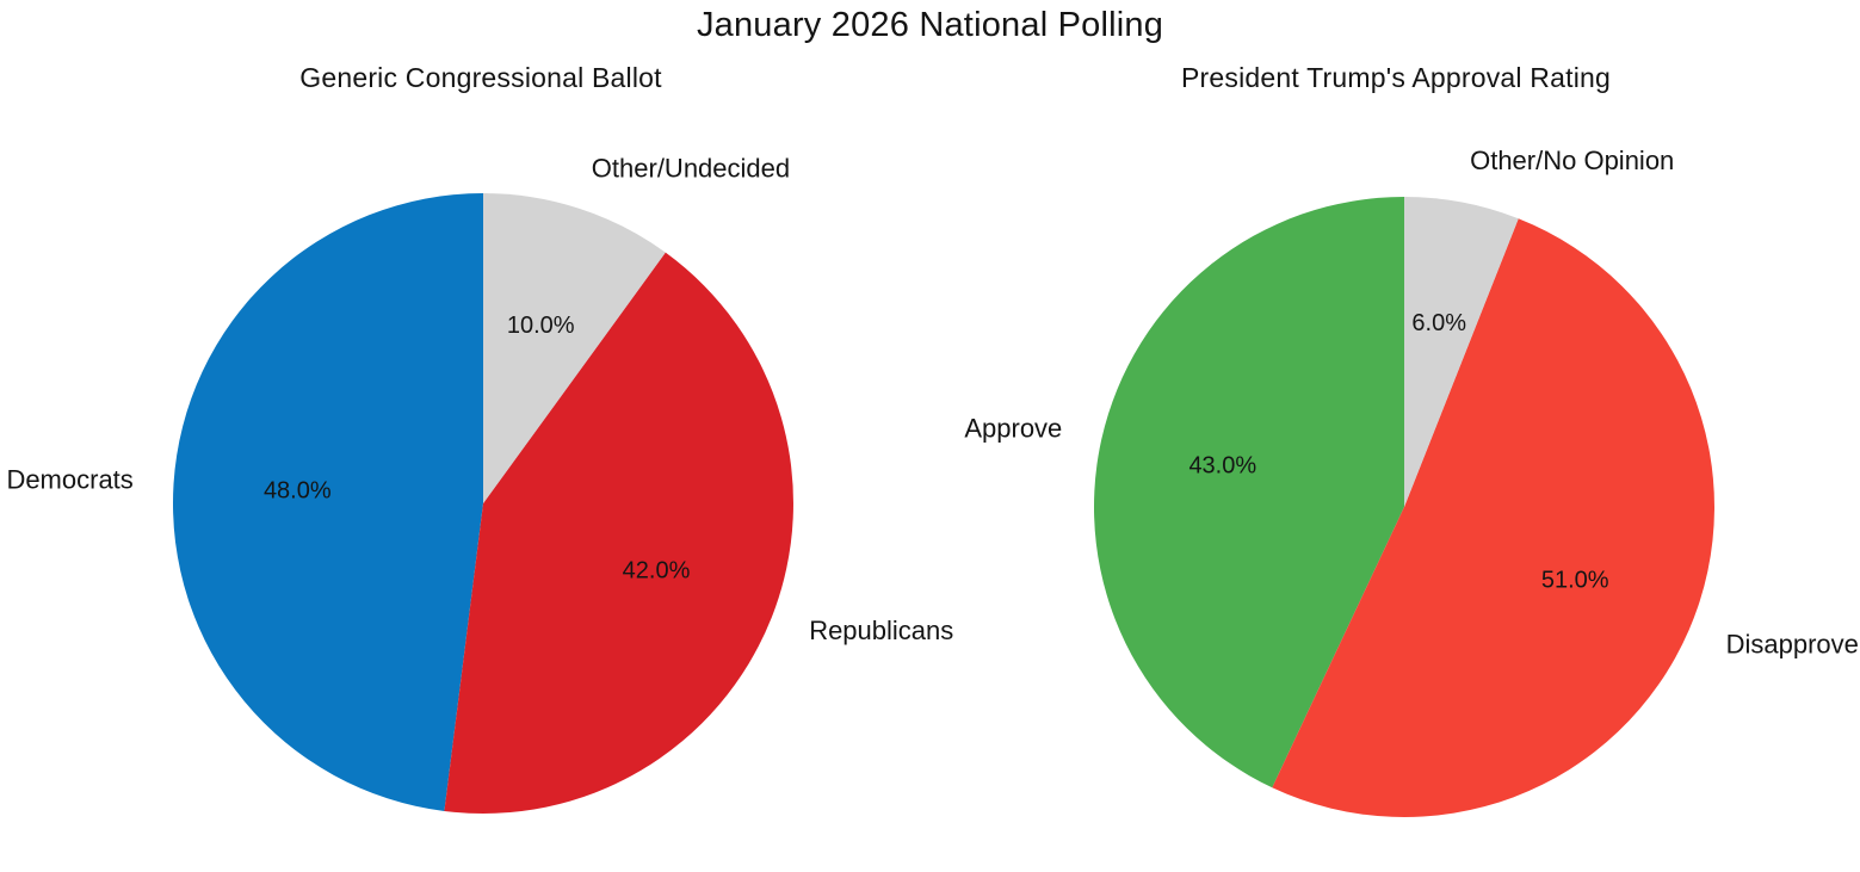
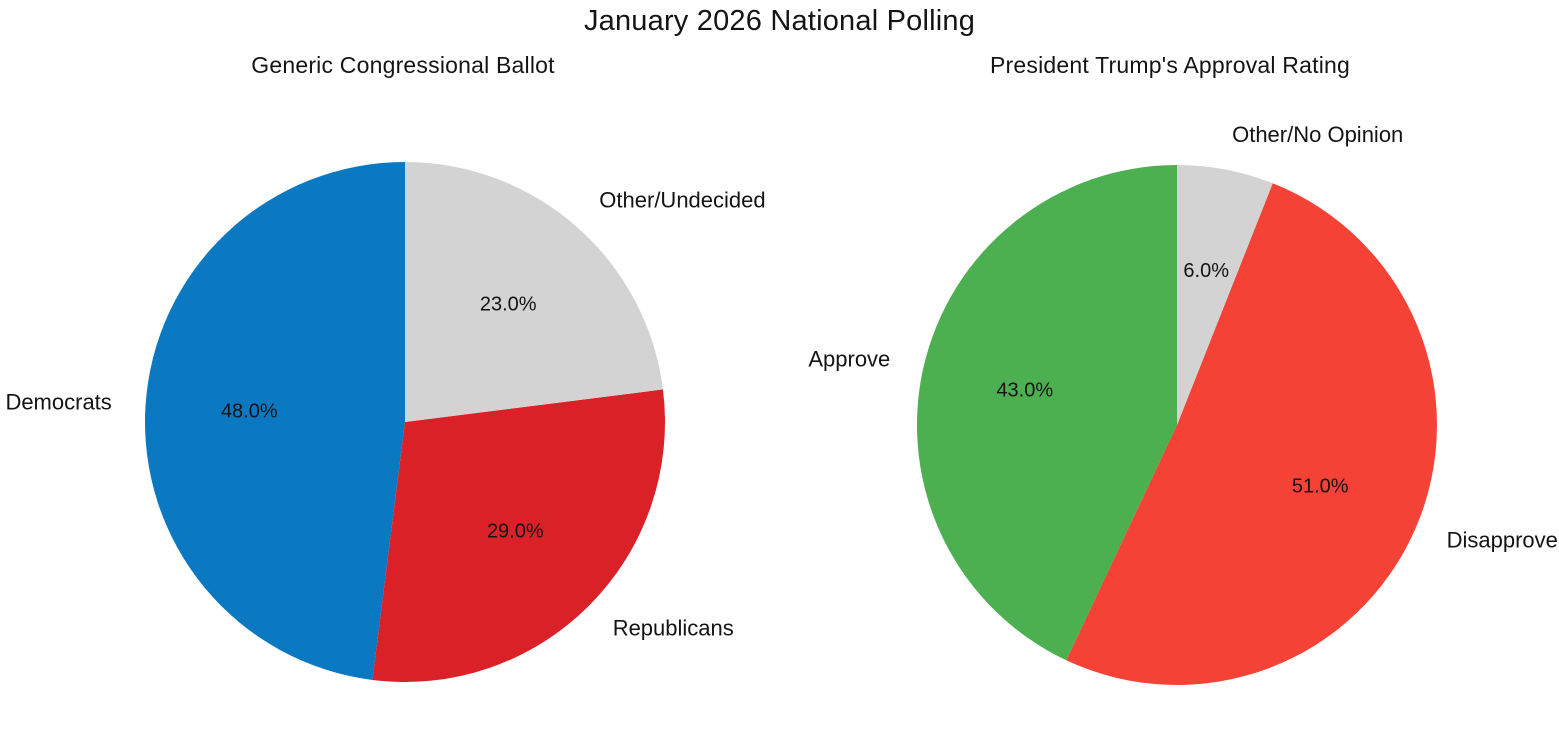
Generic Congressional Ballot/Republicans: 42.0% -> 29.0%
Generic Congressional Ballot/Other/Undecided: 10.0% -> 23.0%
